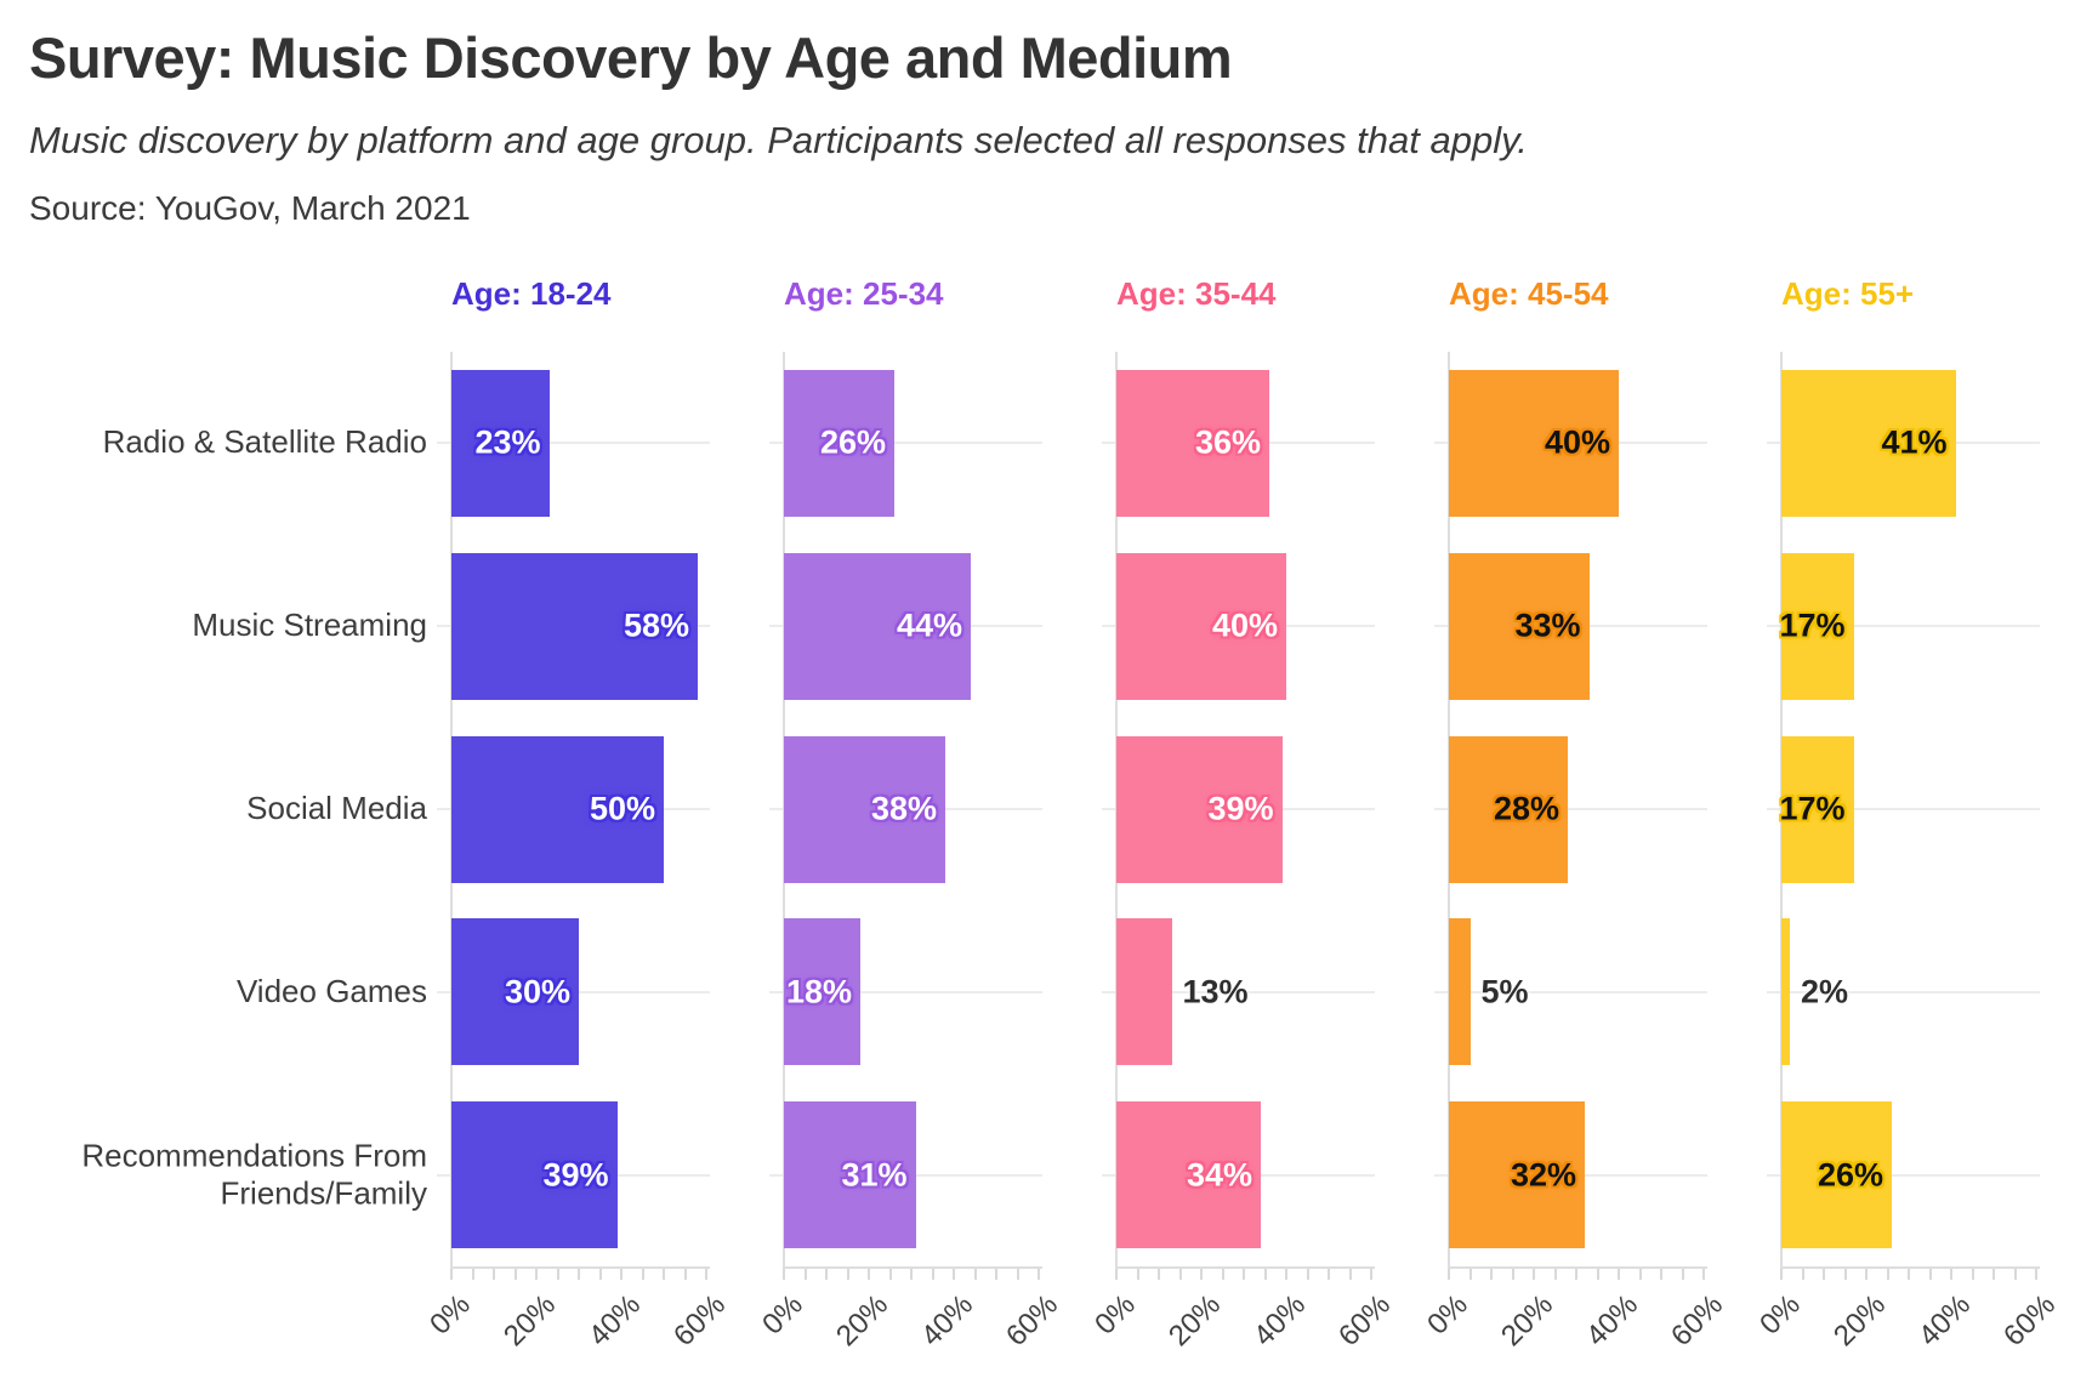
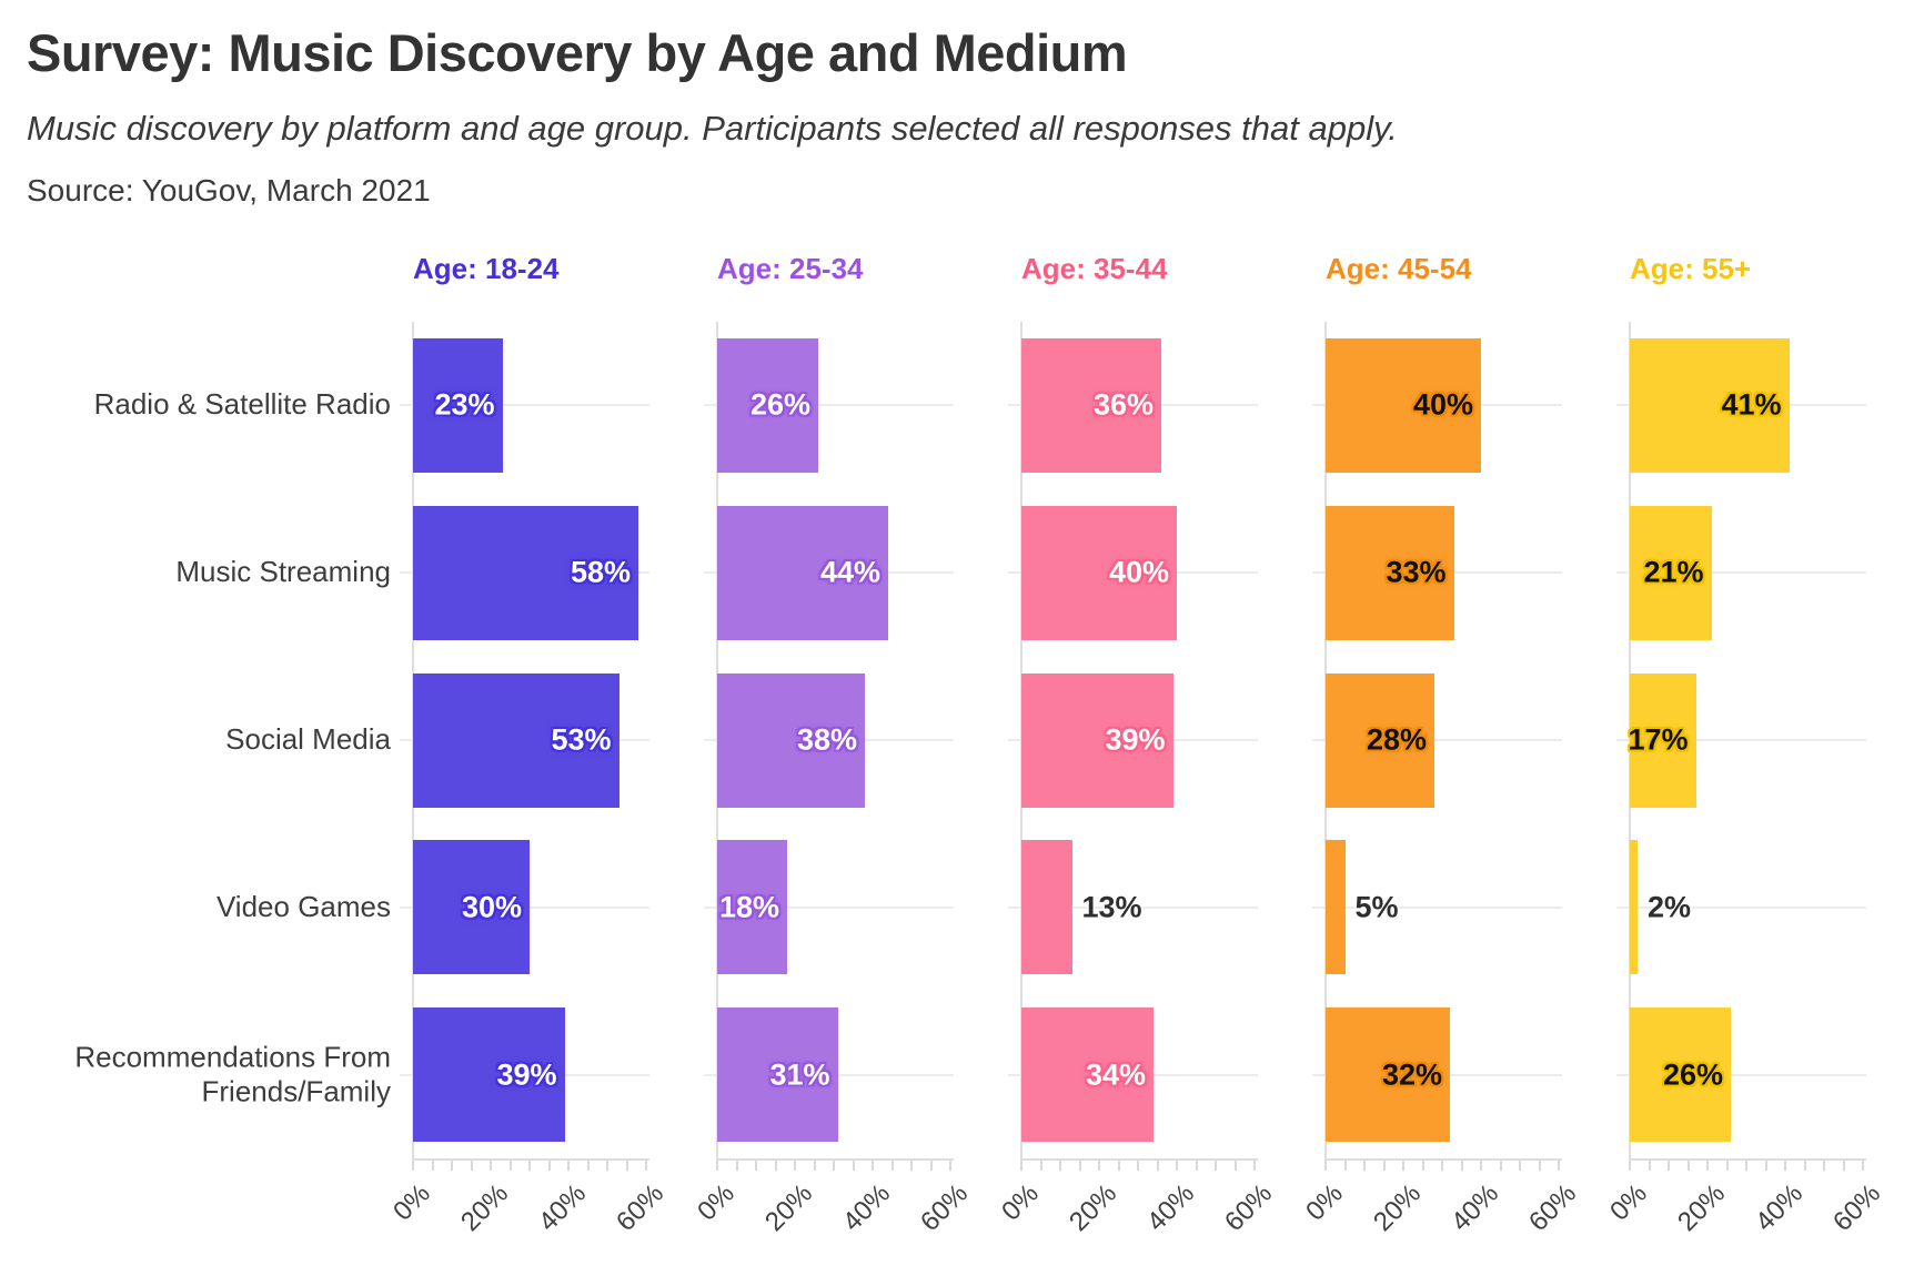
Age: 55+/Music Streaming: 17% -> 21%
Age: 18-24/Social Media: 50% -> 53%
